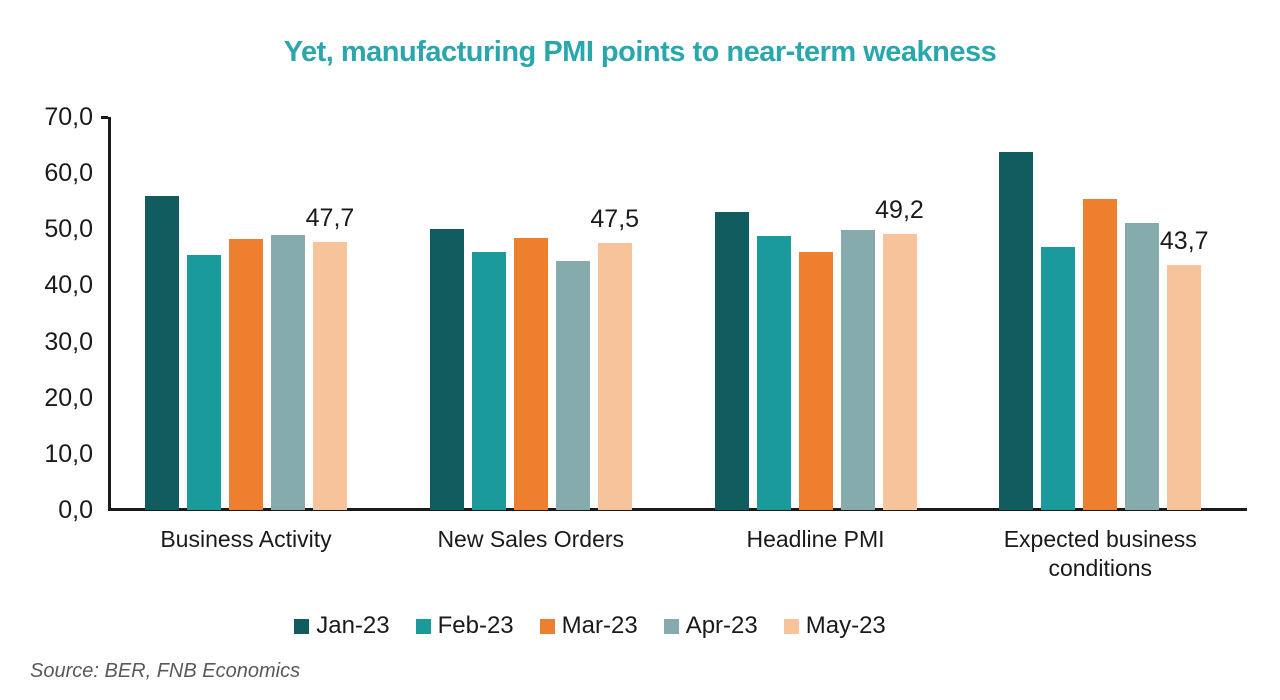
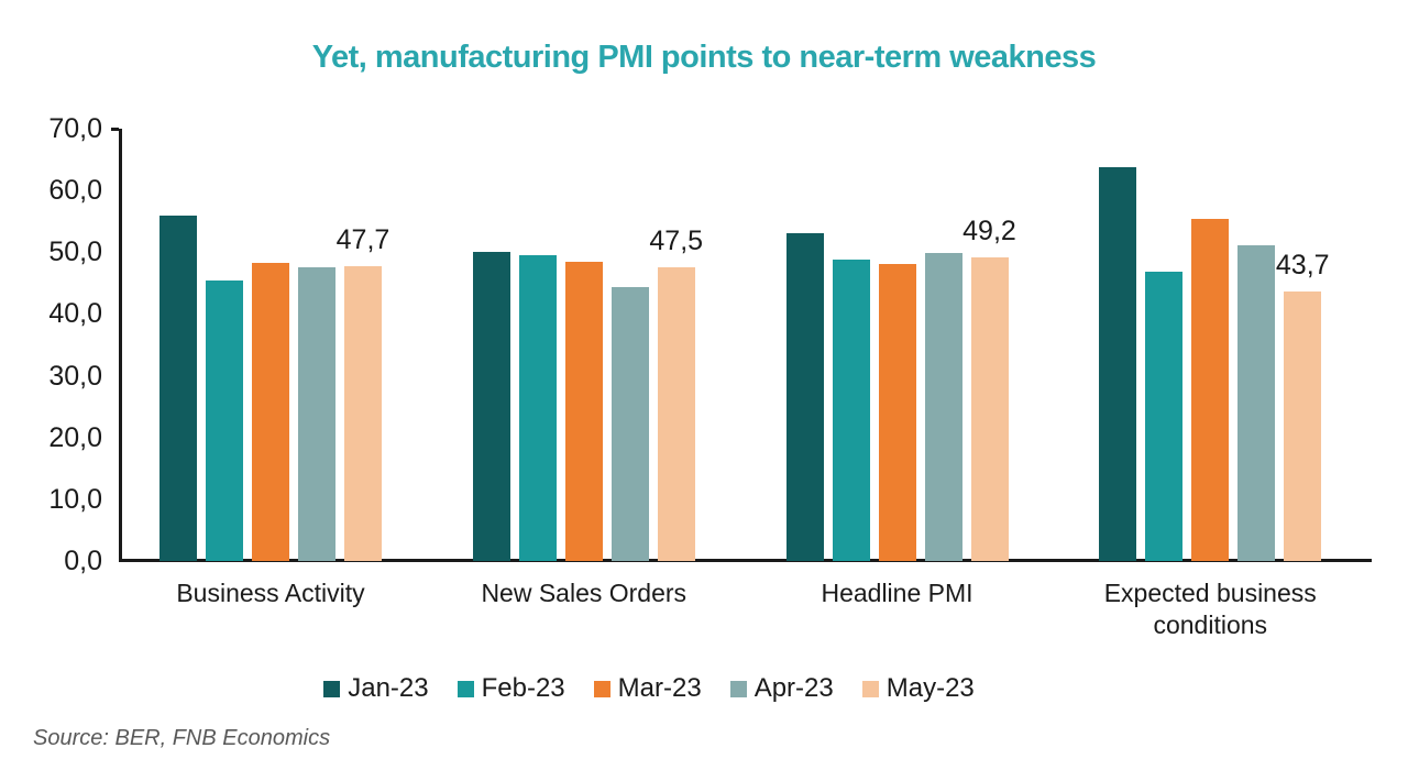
Apr-23/Business Activity: 49 -> 48
Feb-23/New Sales Orders: 46 -> 50
Mar-23/Headline PMI: 46 -> 48
